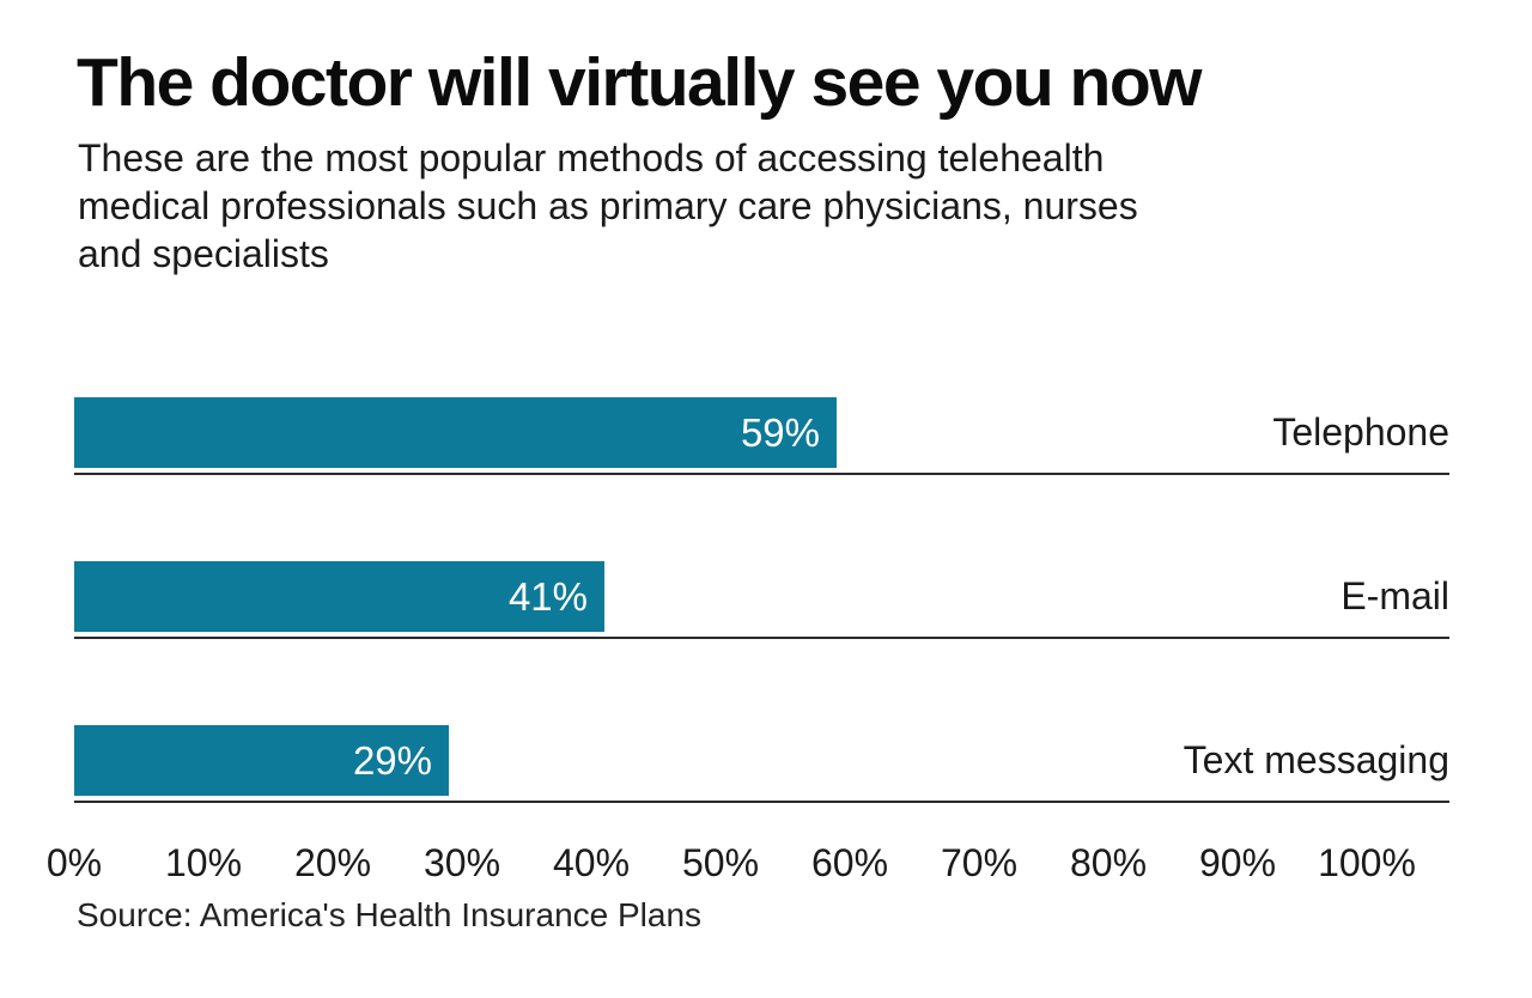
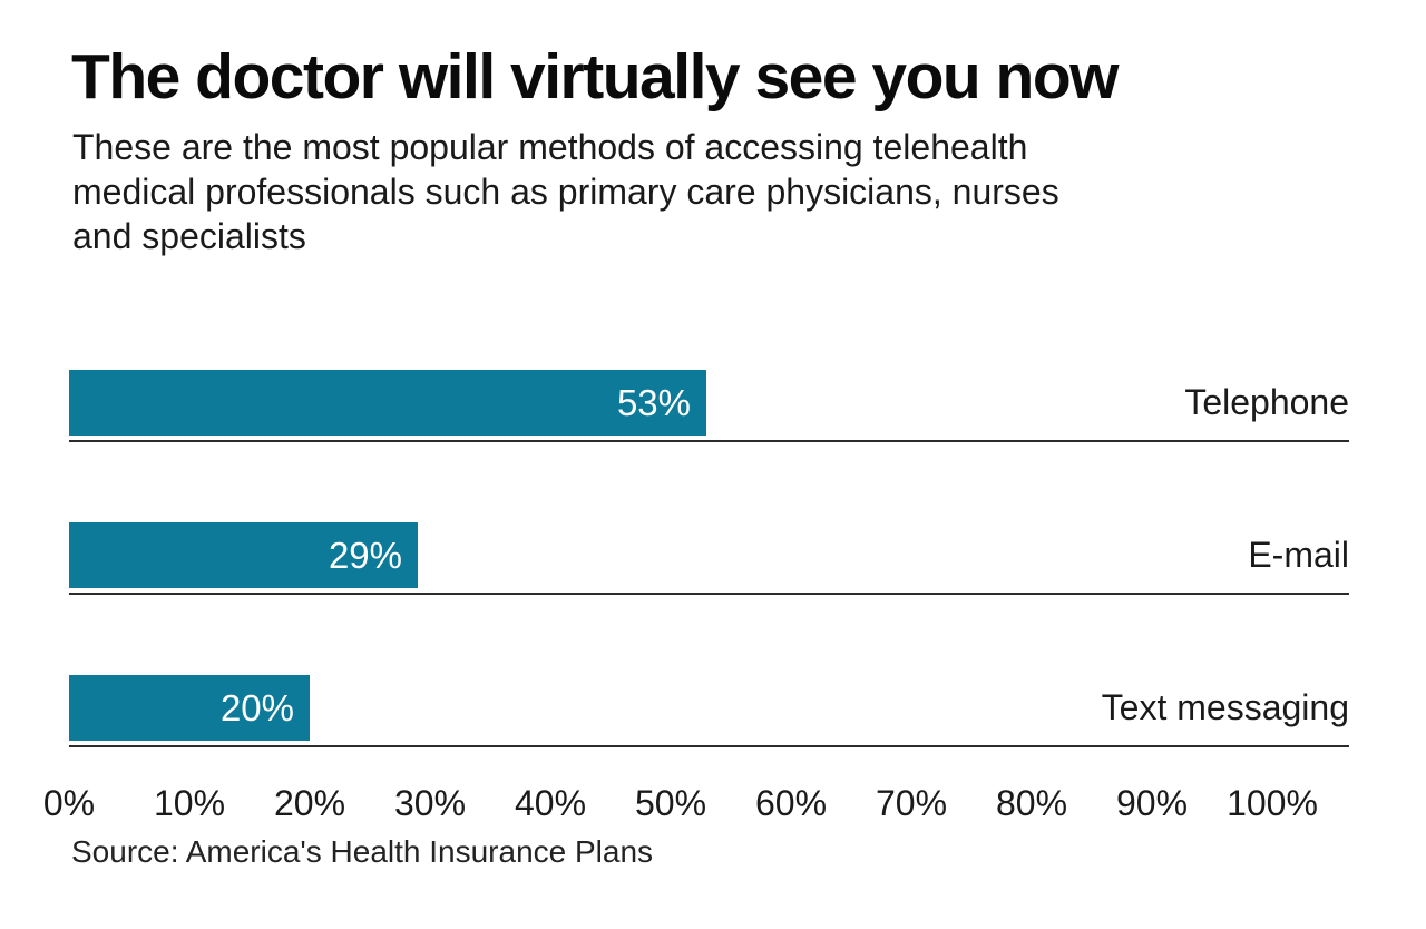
Telephone: 59% -> 53%
E-mail: 41% -> 29%
Text messaging: 29% -> 20%
